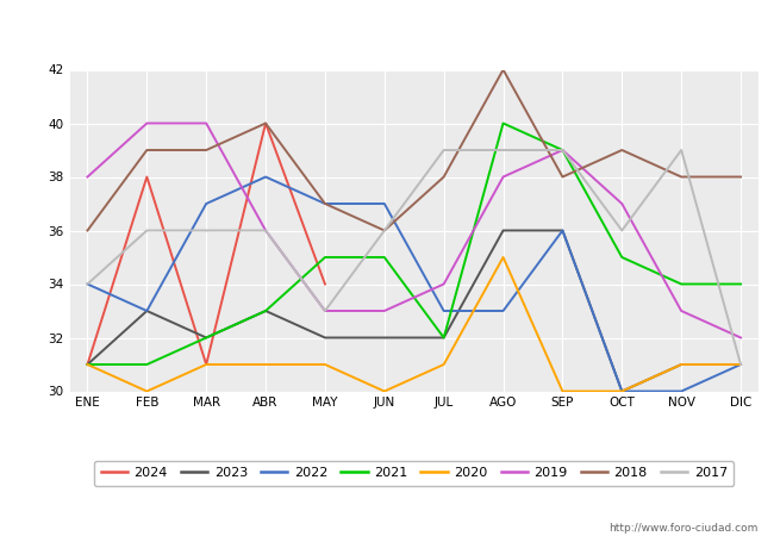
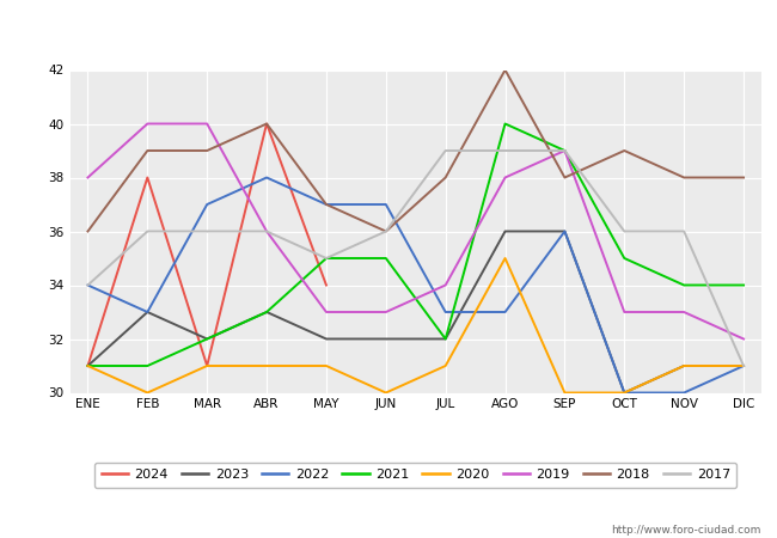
2017/MAY: 33 -> 35
2019/OCT: 37 -> 33
2017/NOV: 39 -> 36
